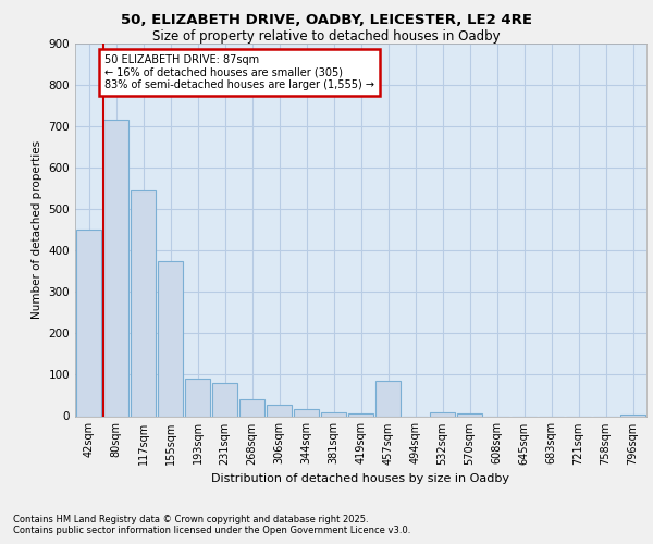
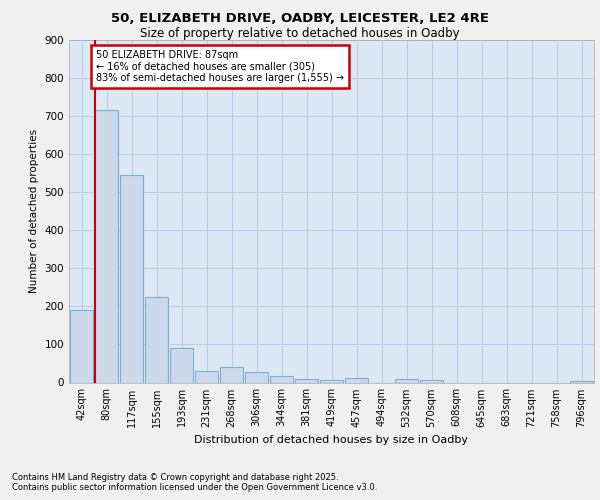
42sqm: 450 -> 190
155sqm: 375 -> 225
231sqm: 80 -> 30
457sqm: 85 -> 11
